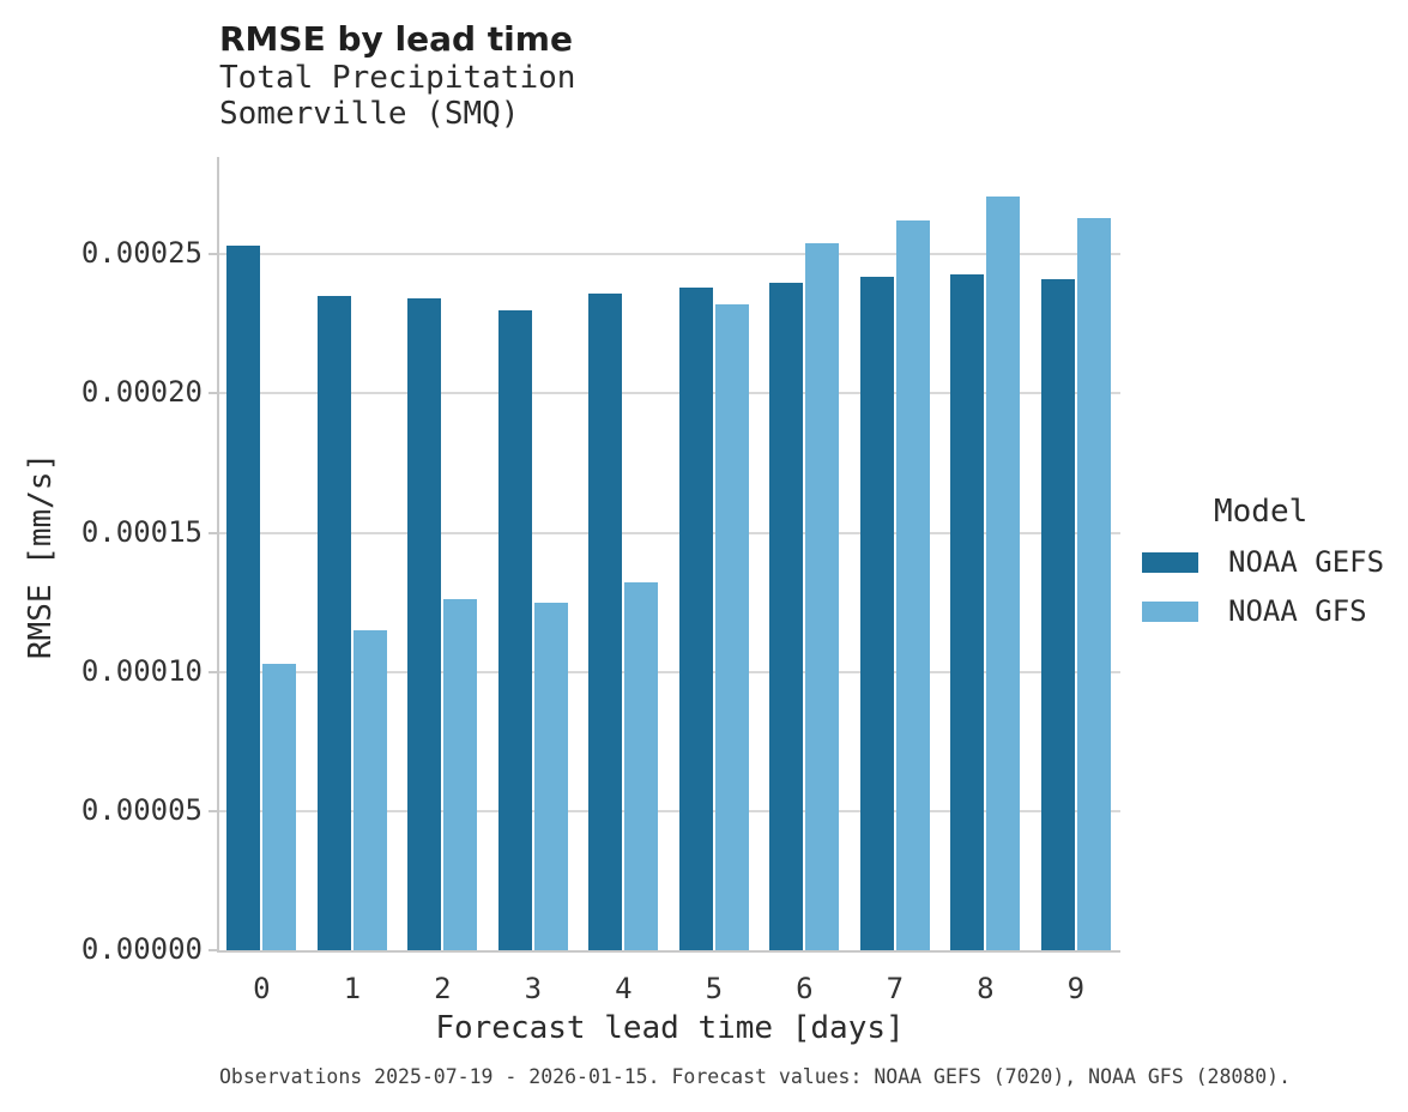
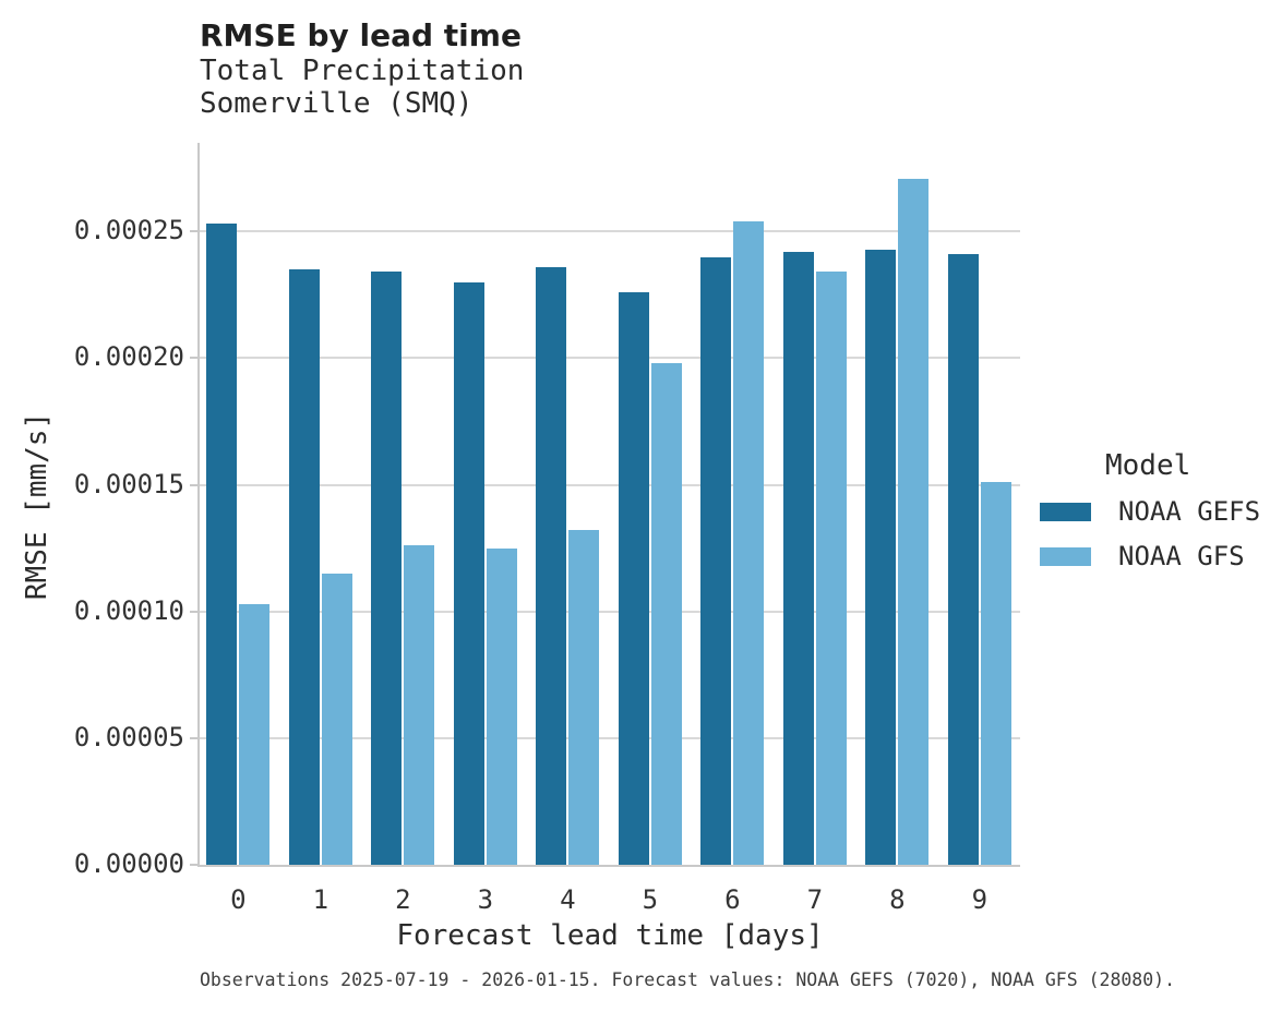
NOAA GEFS/5: 0.000238 -> 0.000226
NOAA GFS/5: 0.000232 -> 0.000198
NOAA GFS/7: 0.000262 -> 0.000234
NOAA GFS/9: 0.000263 -> 0.000151
